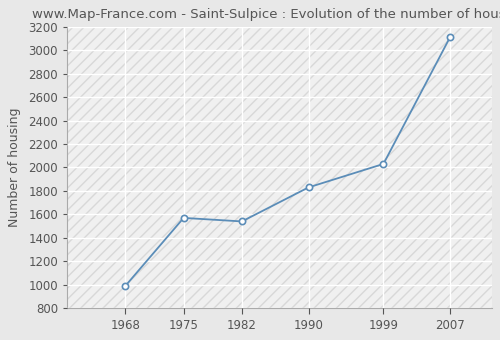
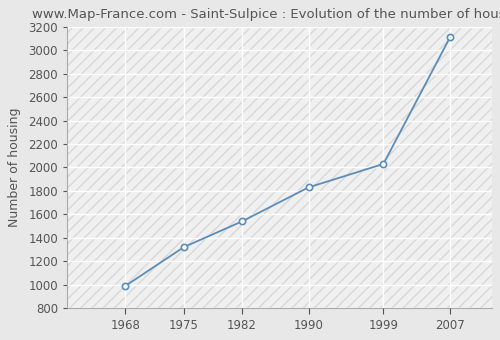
1975: 1570 -> 1320
